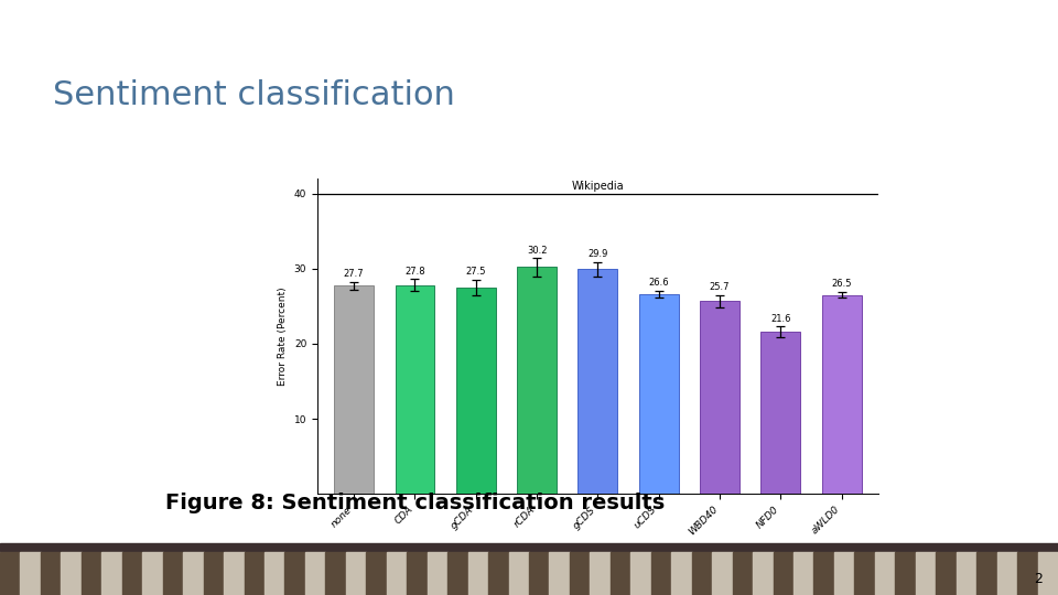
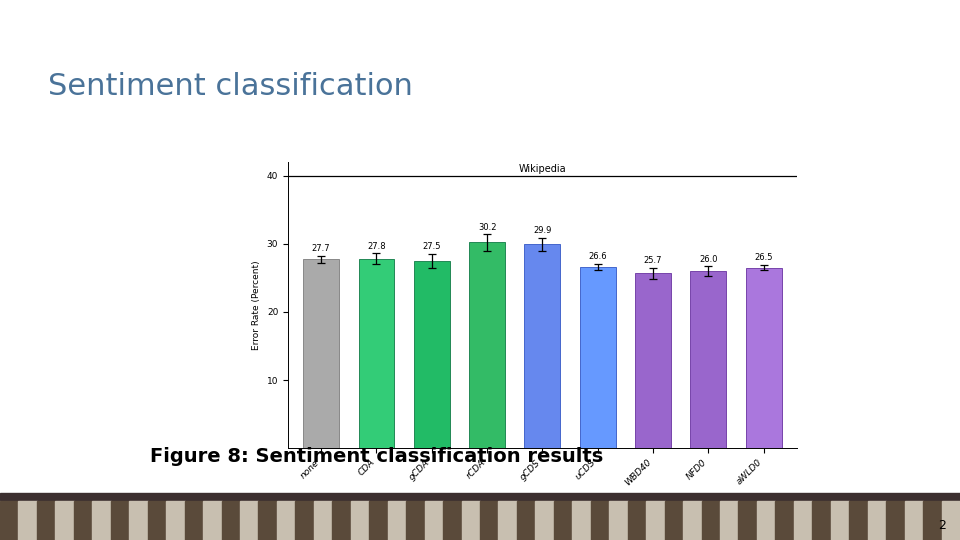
NFD0: 21.6 -> 26.0
